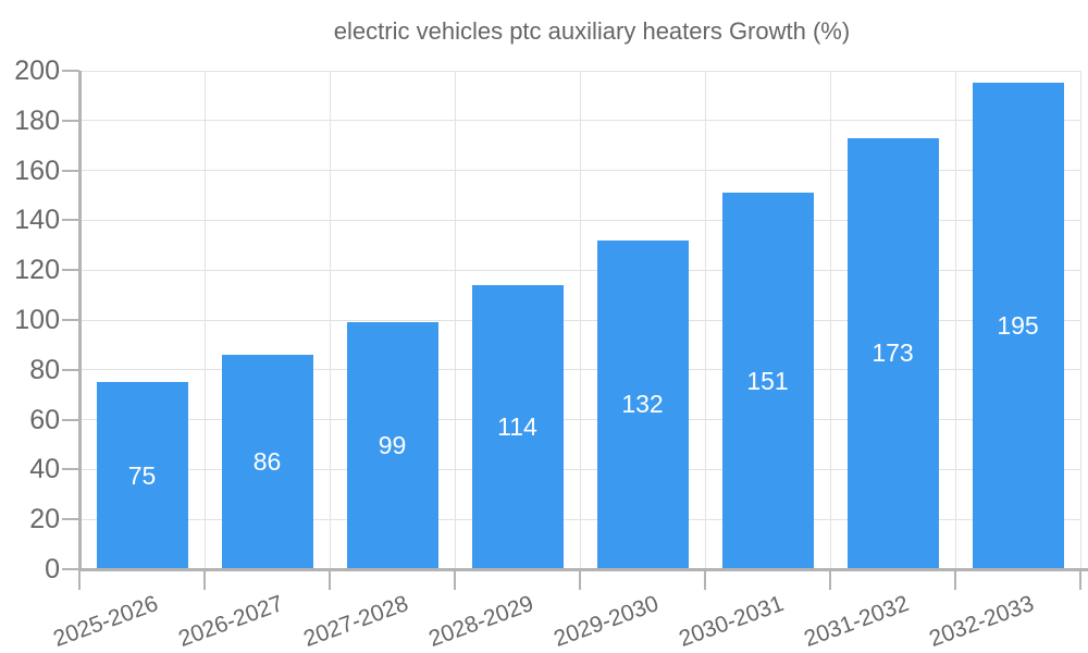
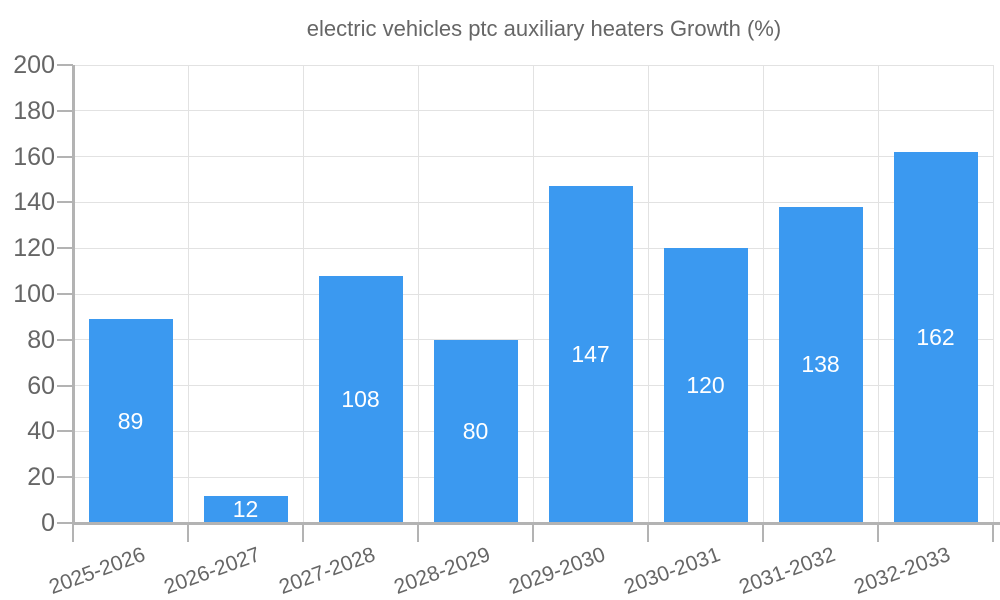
2025-2026: 75 -> 89
2026-2027: 86 -> 12
2027-2028: 99 -> 108
2028-2029: 114 -> 80
2029-2030: 132 -> 147
2030-2031: 151 -> 120
2031-2032: 173 -> 138
2032-2033: 195 -> 162
